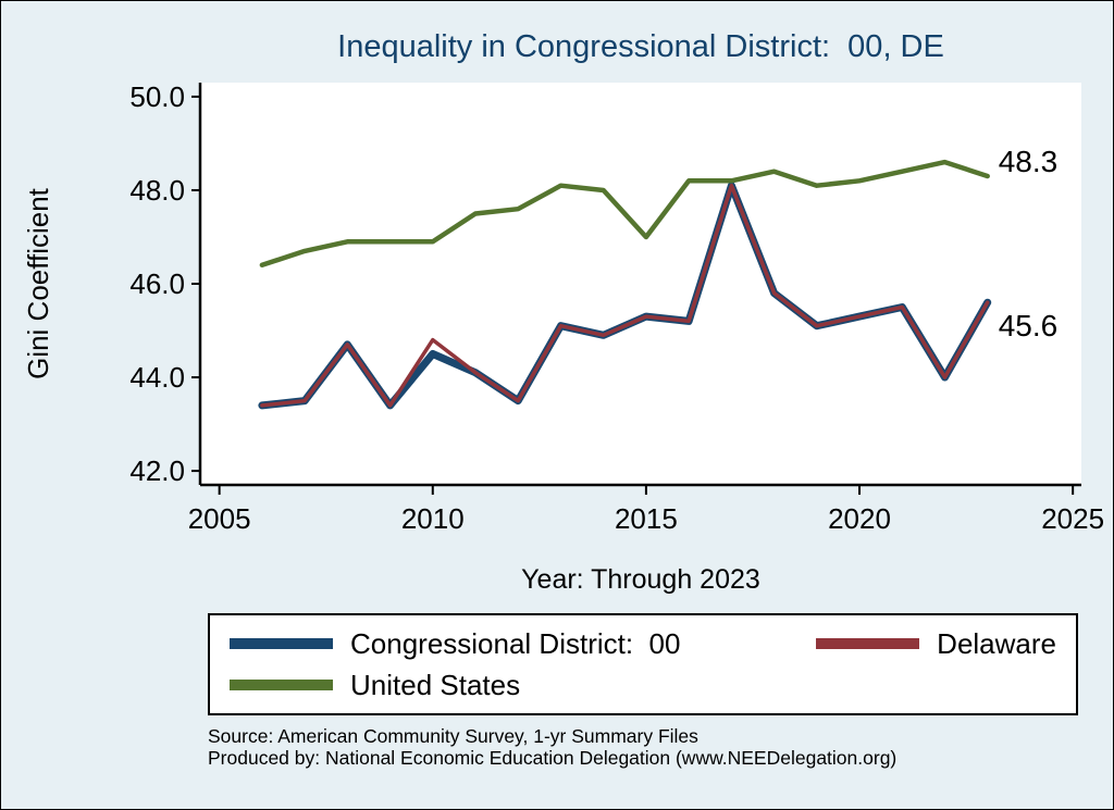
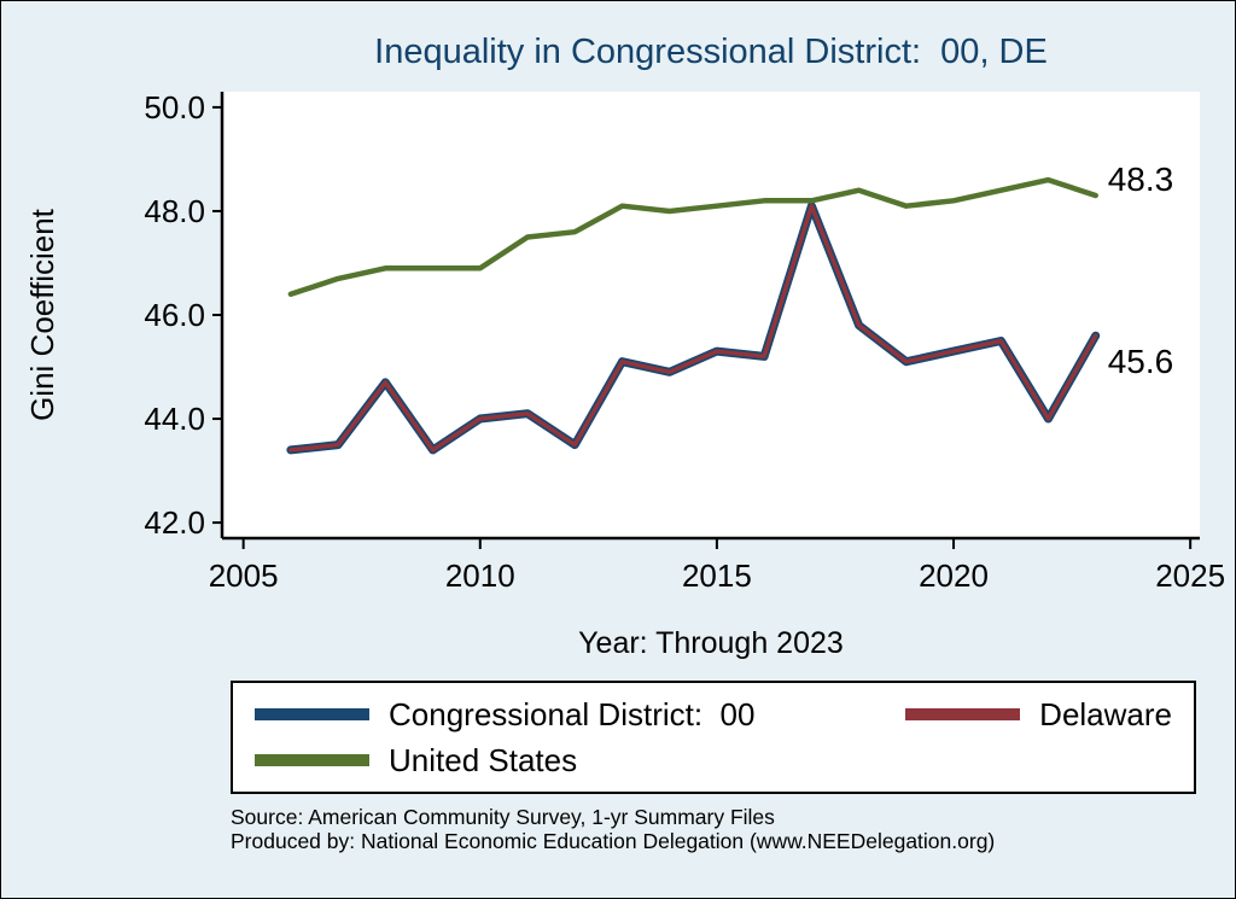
Congressional District: 00/2010: 44.5 -> 44.0
Delaware/2010: 44.8 -> 44.0
United States/2015: 47.0 -> 48.1
